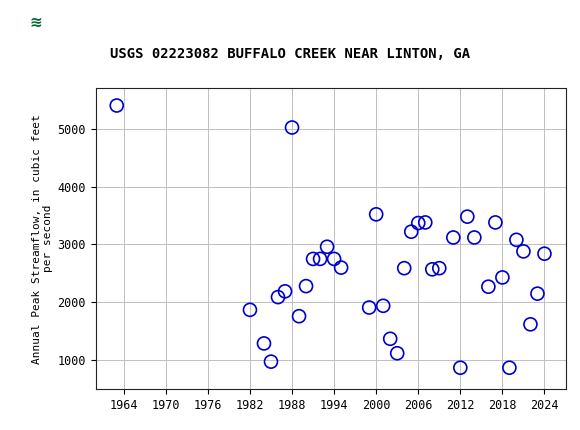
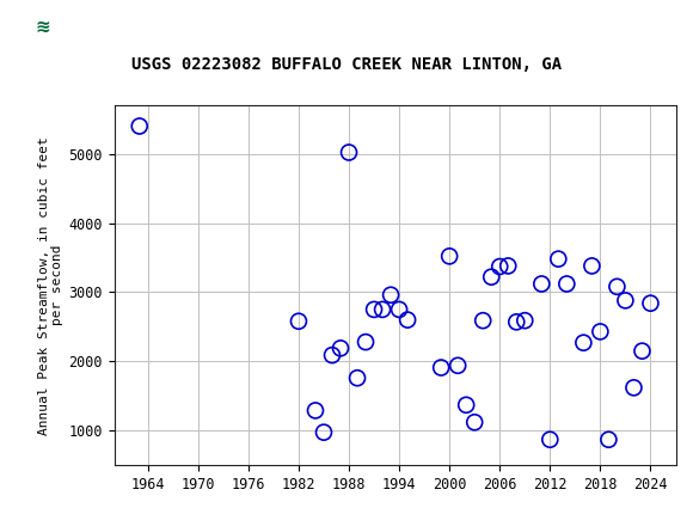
1982: 1870 -> 2580
